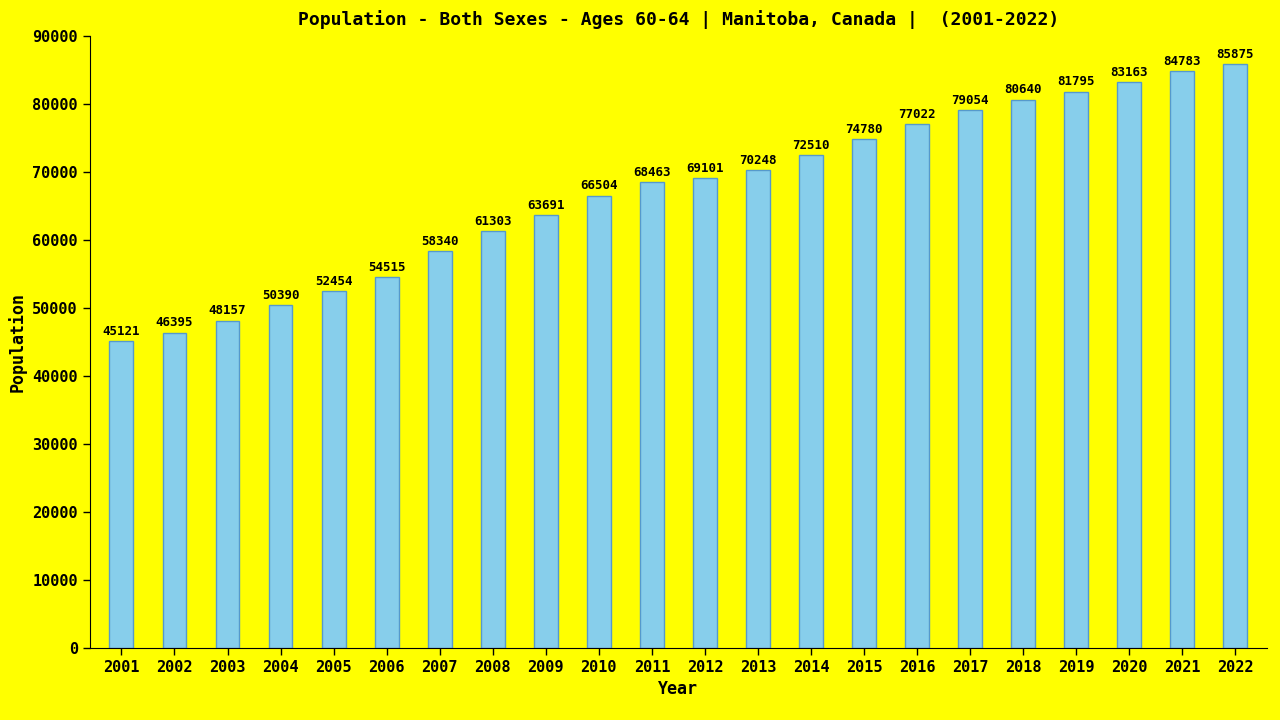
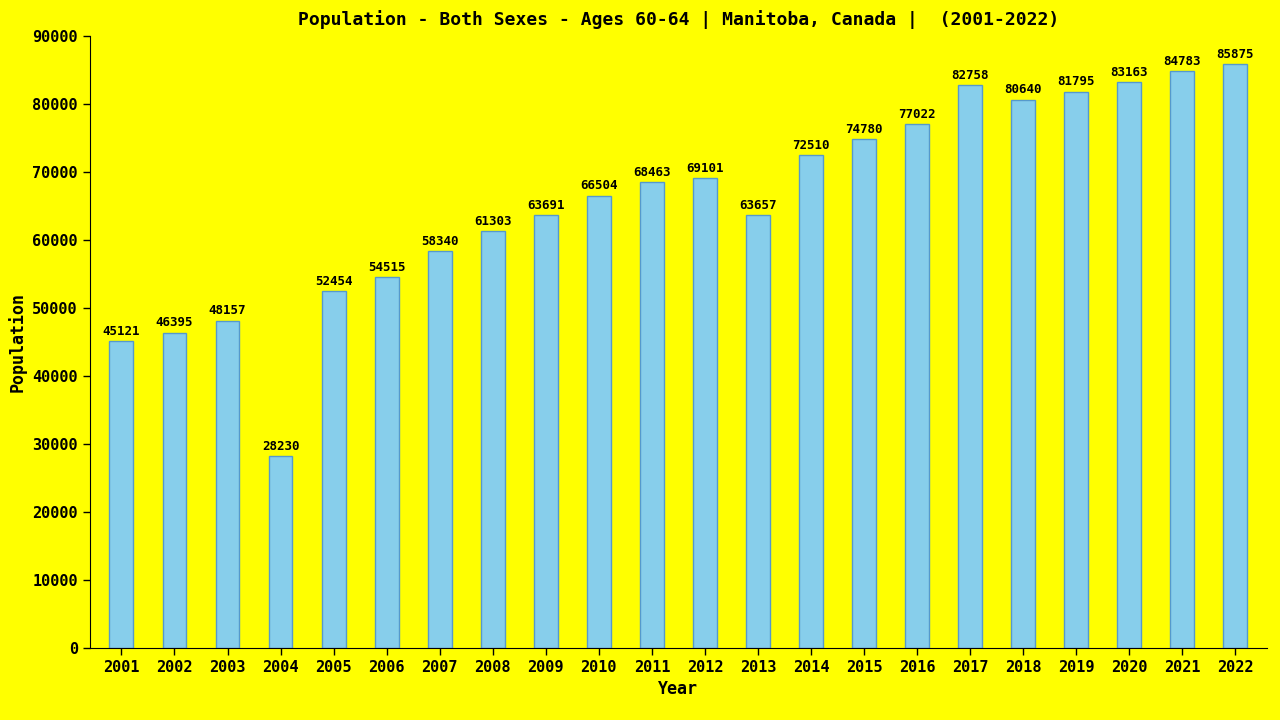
2004: 50390 -> 28230
2013: 70248 -> 63657
2017: 79054 -> 82758
